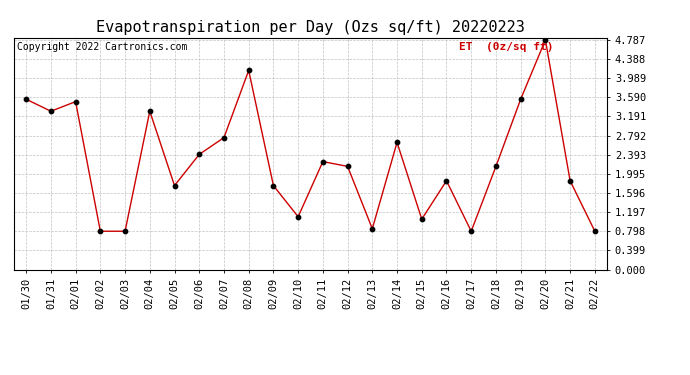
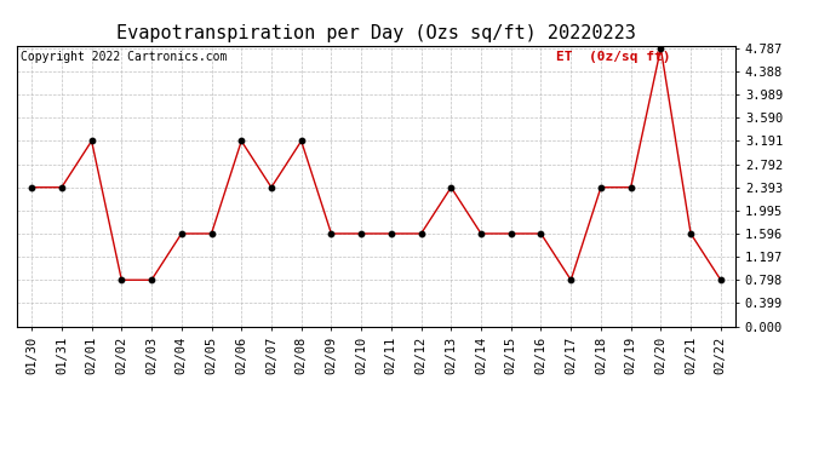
01/30: 3.55 -> 2.39
01/31: 3.30 -> 2.39
02/01: 3.50 -> 3.19
02/04: 3.30 -> 1.60
02/05: 1.75 -> 1.60
02/06: 2.40 -> 3.19
02/07: 2.75 -> 2.39
02/08: 4.15 -> 3.19
02/09: 1.75 -> 1.60
02/10: 1.10 -> 1.60
02/11: 2.25 -> 1.60
02/12: 2.15 -> 1.60
02/13: 0.85 -> 2.39
02/14: 2.65 -> 1.60
02/15: 1.05 -> 1.60
02/16: 1.85 -> 1.60
02/18: 2.15 -> 2.39
02/19: 3.55 -> 2.39
02/21: 1.85 -> 1.60
